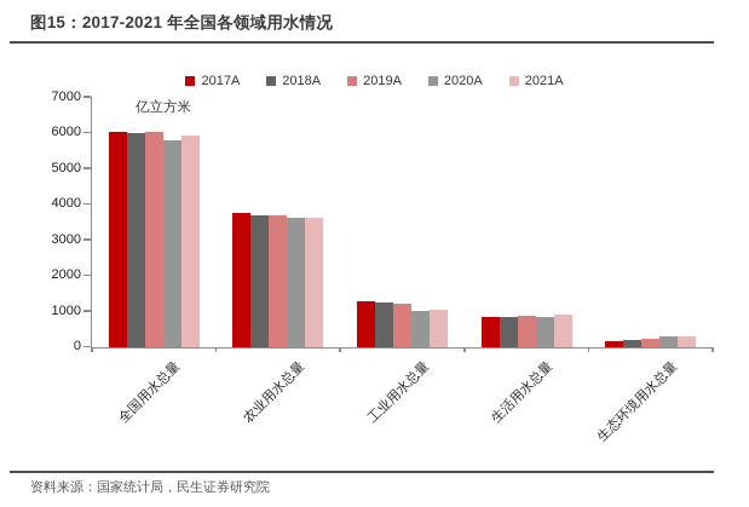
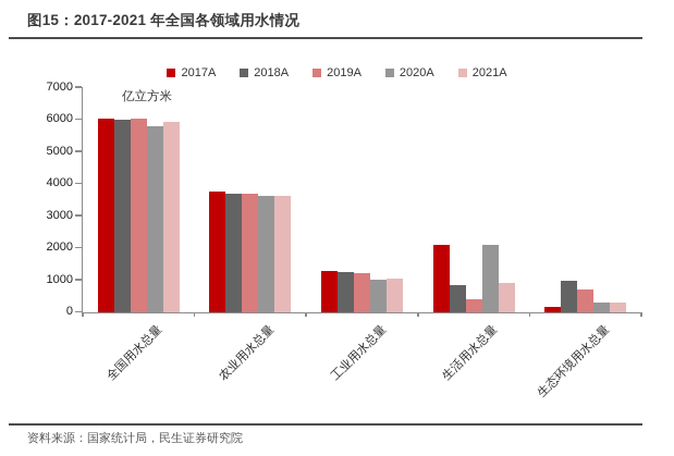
2017A/生活用水总量: 800 -> 2100
2019A/生活用水总量: 900 -> 400
2020A/生活用水总量: 900 -> 2100
2018A/生态环境用水总量: 200 -> 1000
2019A/生态环境用水总量: 200 -> 700
